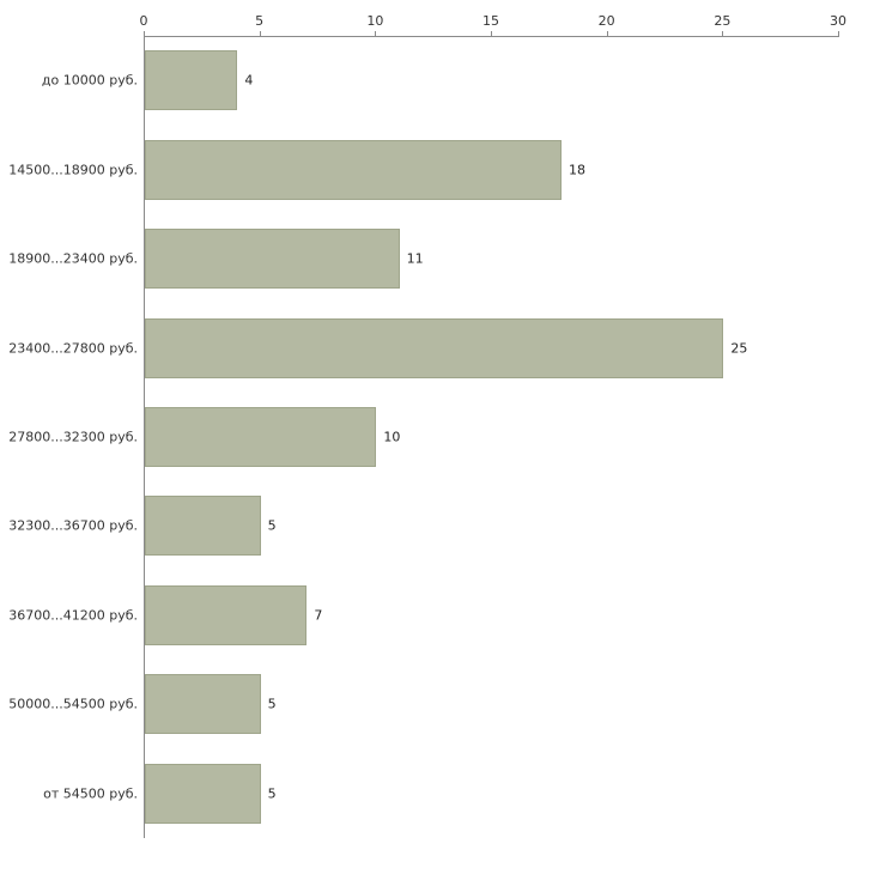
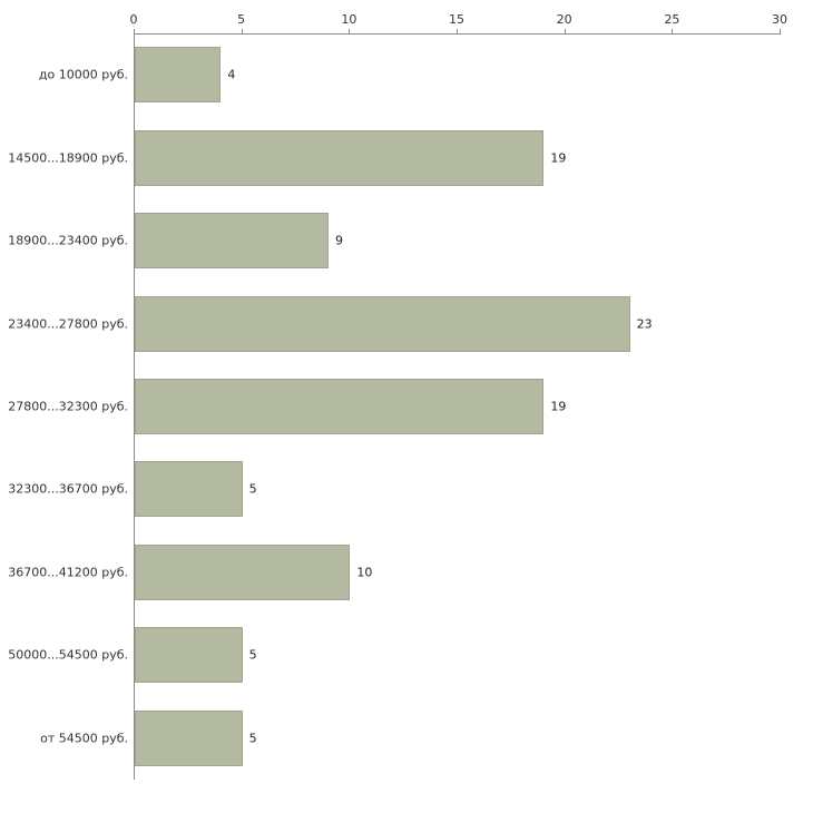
14500...18900 руб.: 18 -> 19
18900...23400 руб.: 11 -> 9
23400...27800 руб.: 25 -> 23
27800...32300 руб.: 10 -> 19
36700...41200 руб.: 7 -> 10
